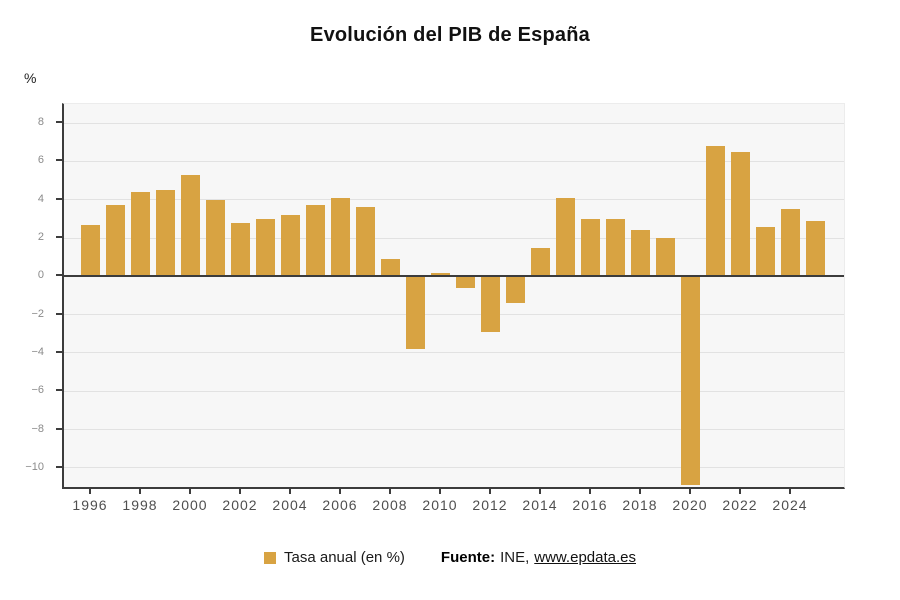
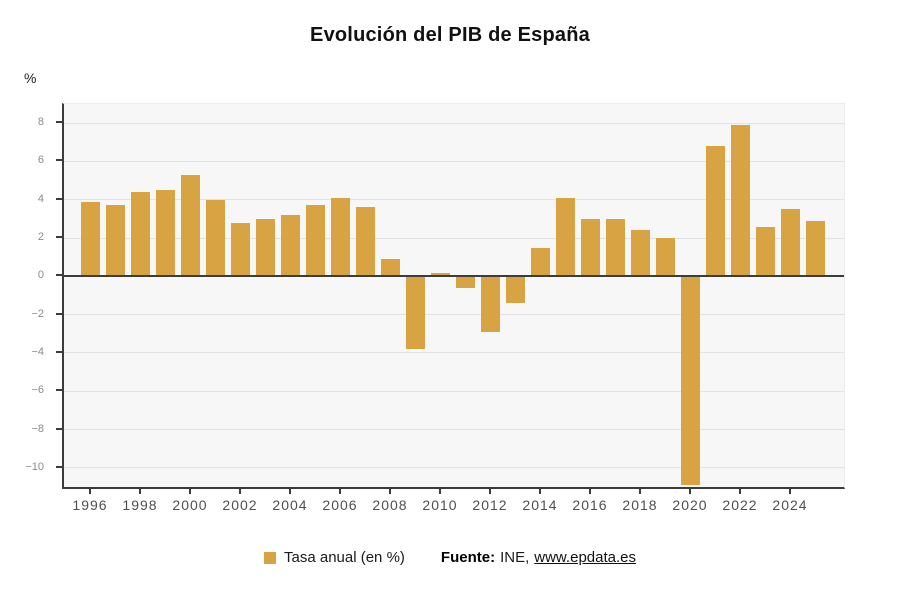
1996: 2.7 -> 3.9
2022: 6.5 -> 7.9
